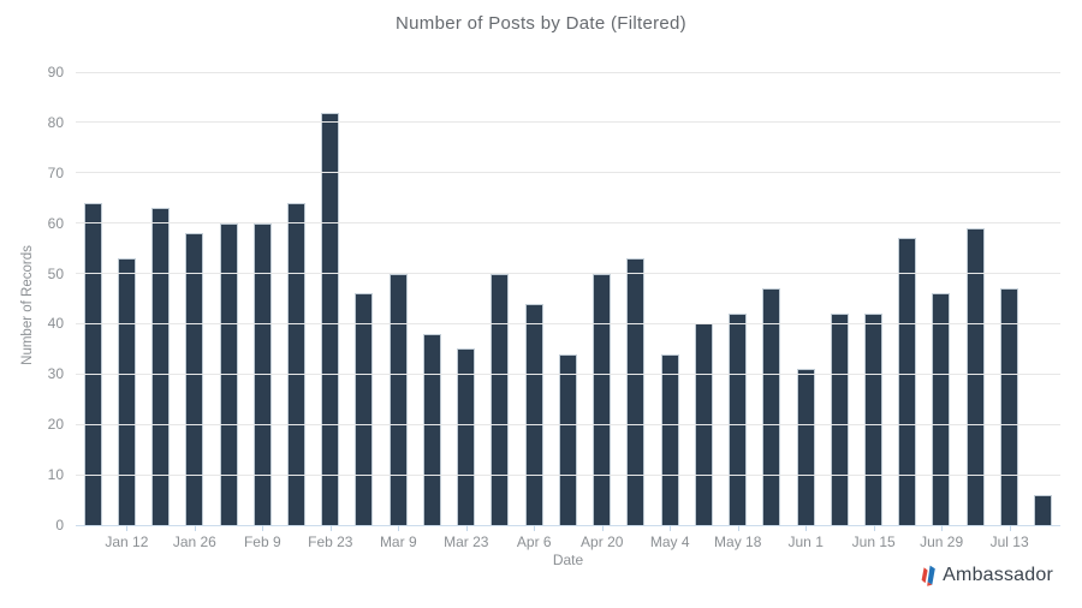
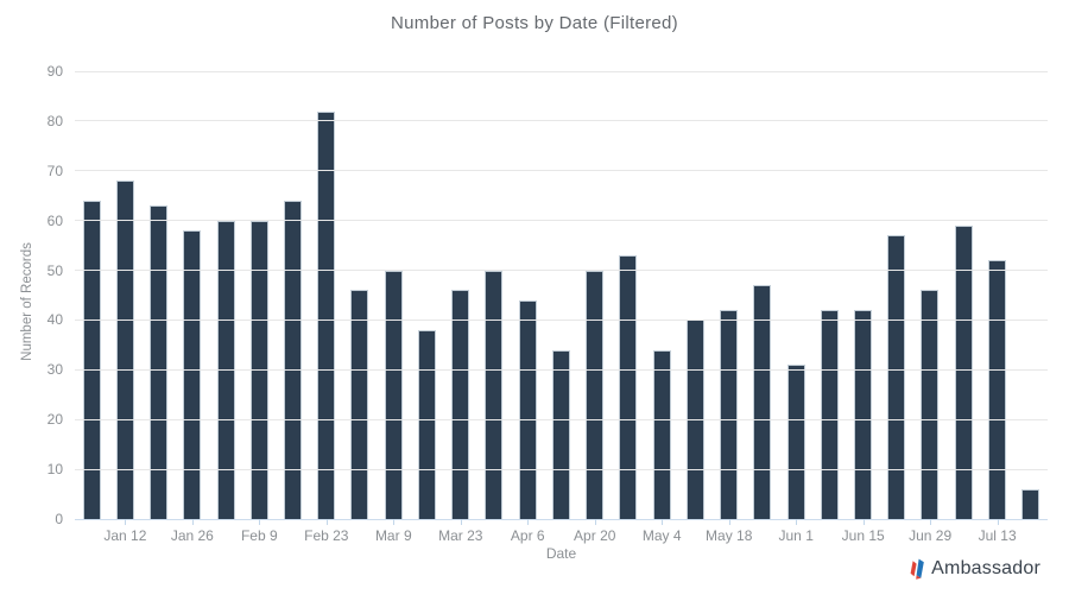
Jan 12: 53 -> 68
Mar 23: 35 -> 46
Jul 13: 47 -> 52
